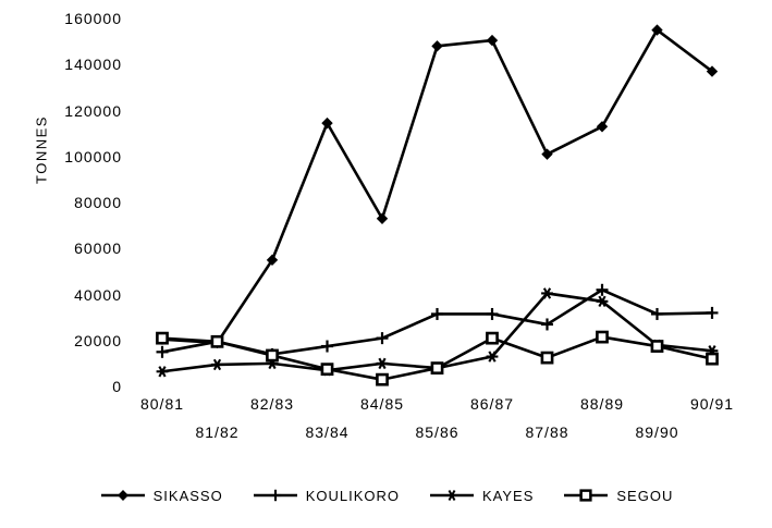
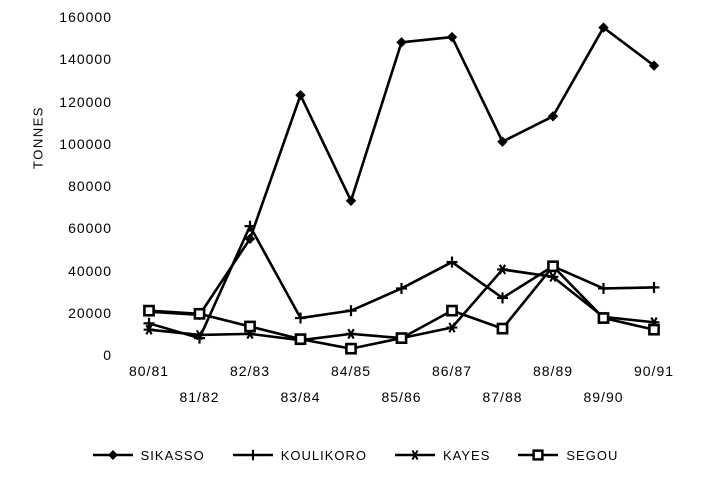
KAYES/80/81: 6000 -> 12000
KOULIKORO/81/82: 20000 -> 8000
KOULIKORO/82/83: 14000 -> 61000
SIKASSO/83/84: 114000 -> 123000
KOULIKORO/86/87: 32000 -> 44000
SEGOU/88/89: 22000 -> 42000
